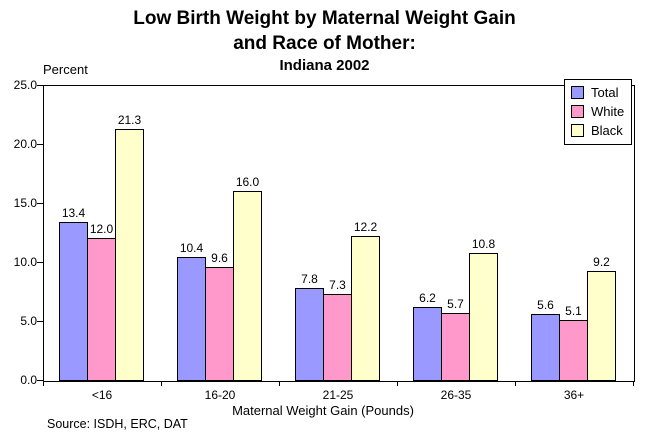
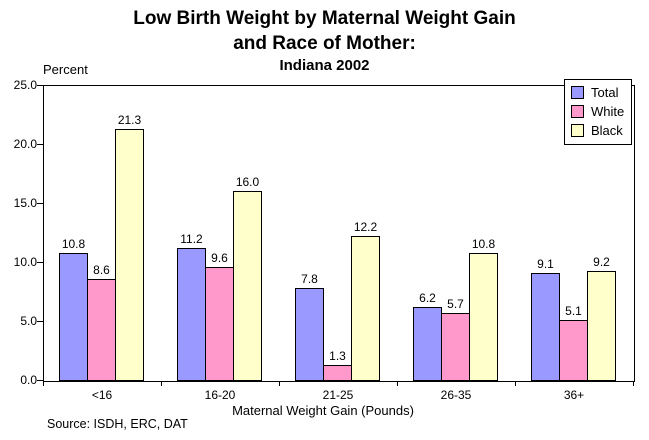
Total/<16: 13.4 -> 10.8
White/<16: 12.0 -> 8.6
Total/16-20: 10.4 -> 11.2
White/21-25: 7.3 -> 1.3
Total/36+: 5.6 -> 9.1
